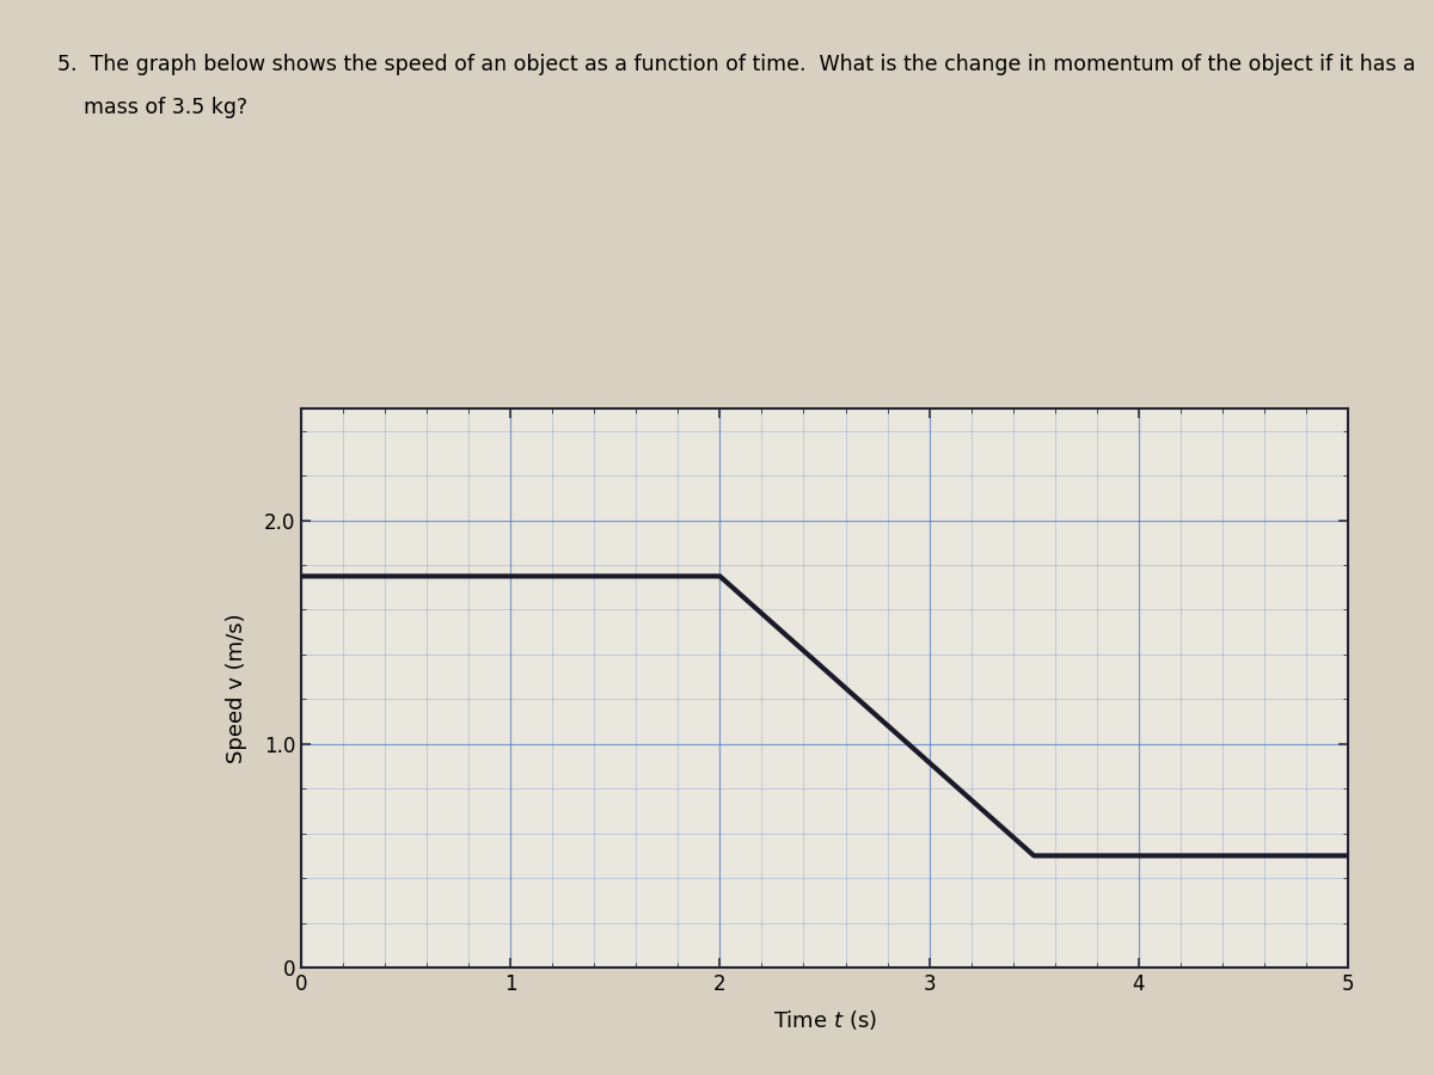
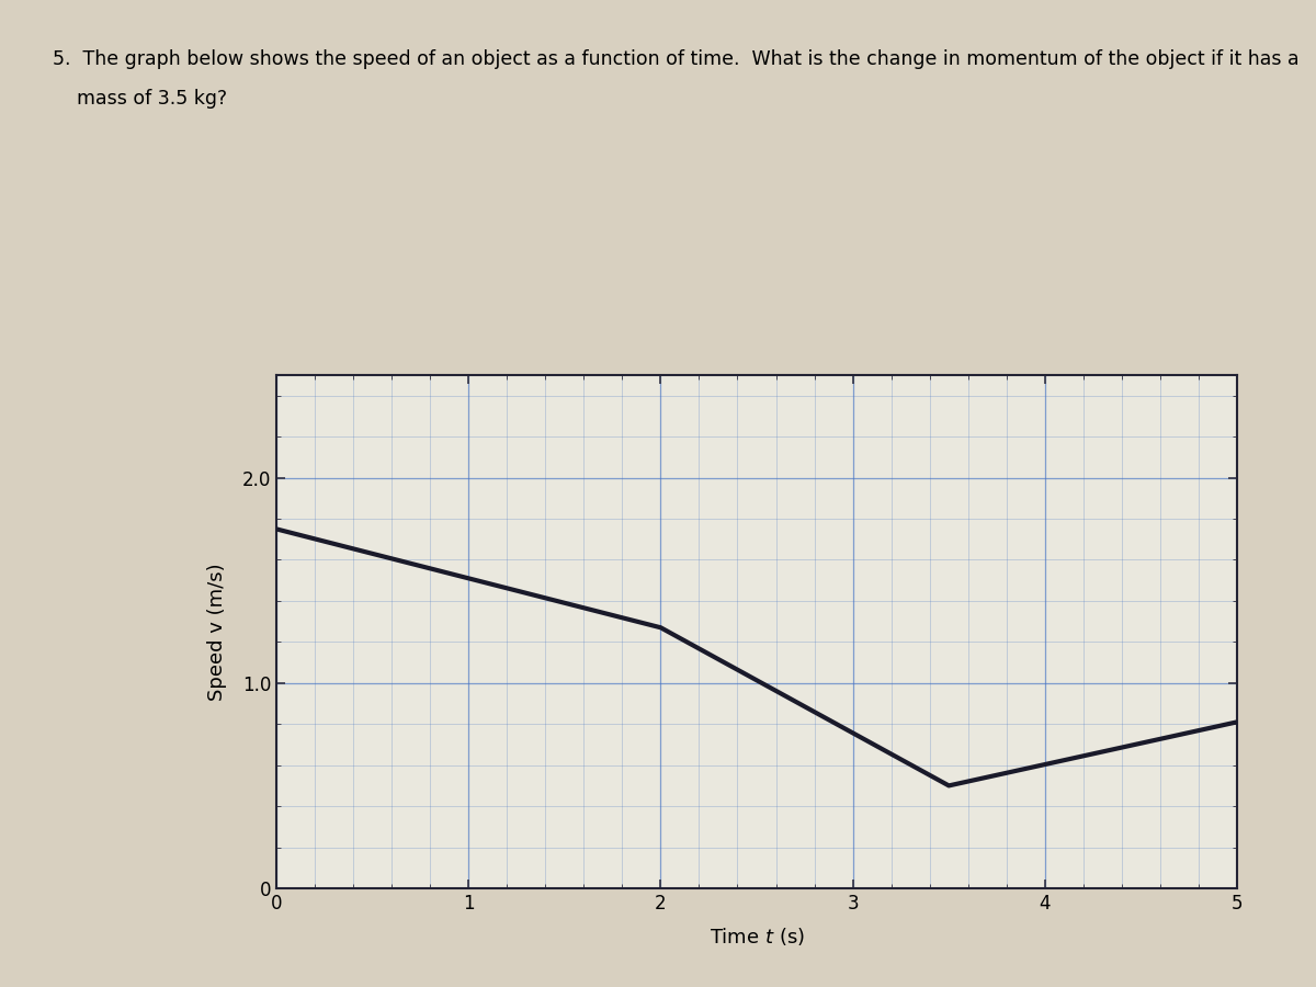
2: 1.75 -> 1.27
5: 0.50 -> 0.81
